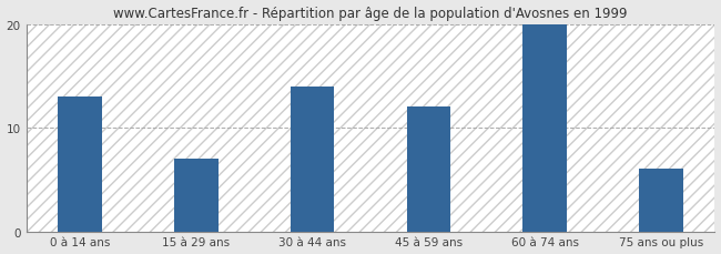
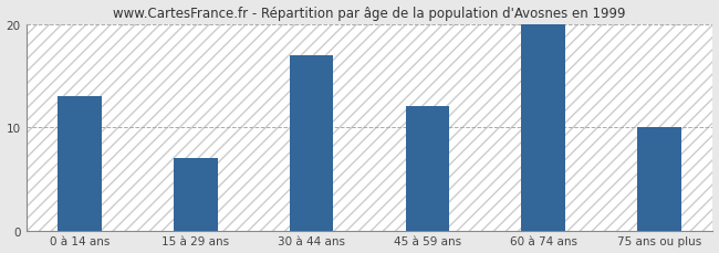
30 à 44 ans: 14 -> 17
75 ans ou plus: 6 -> 10
